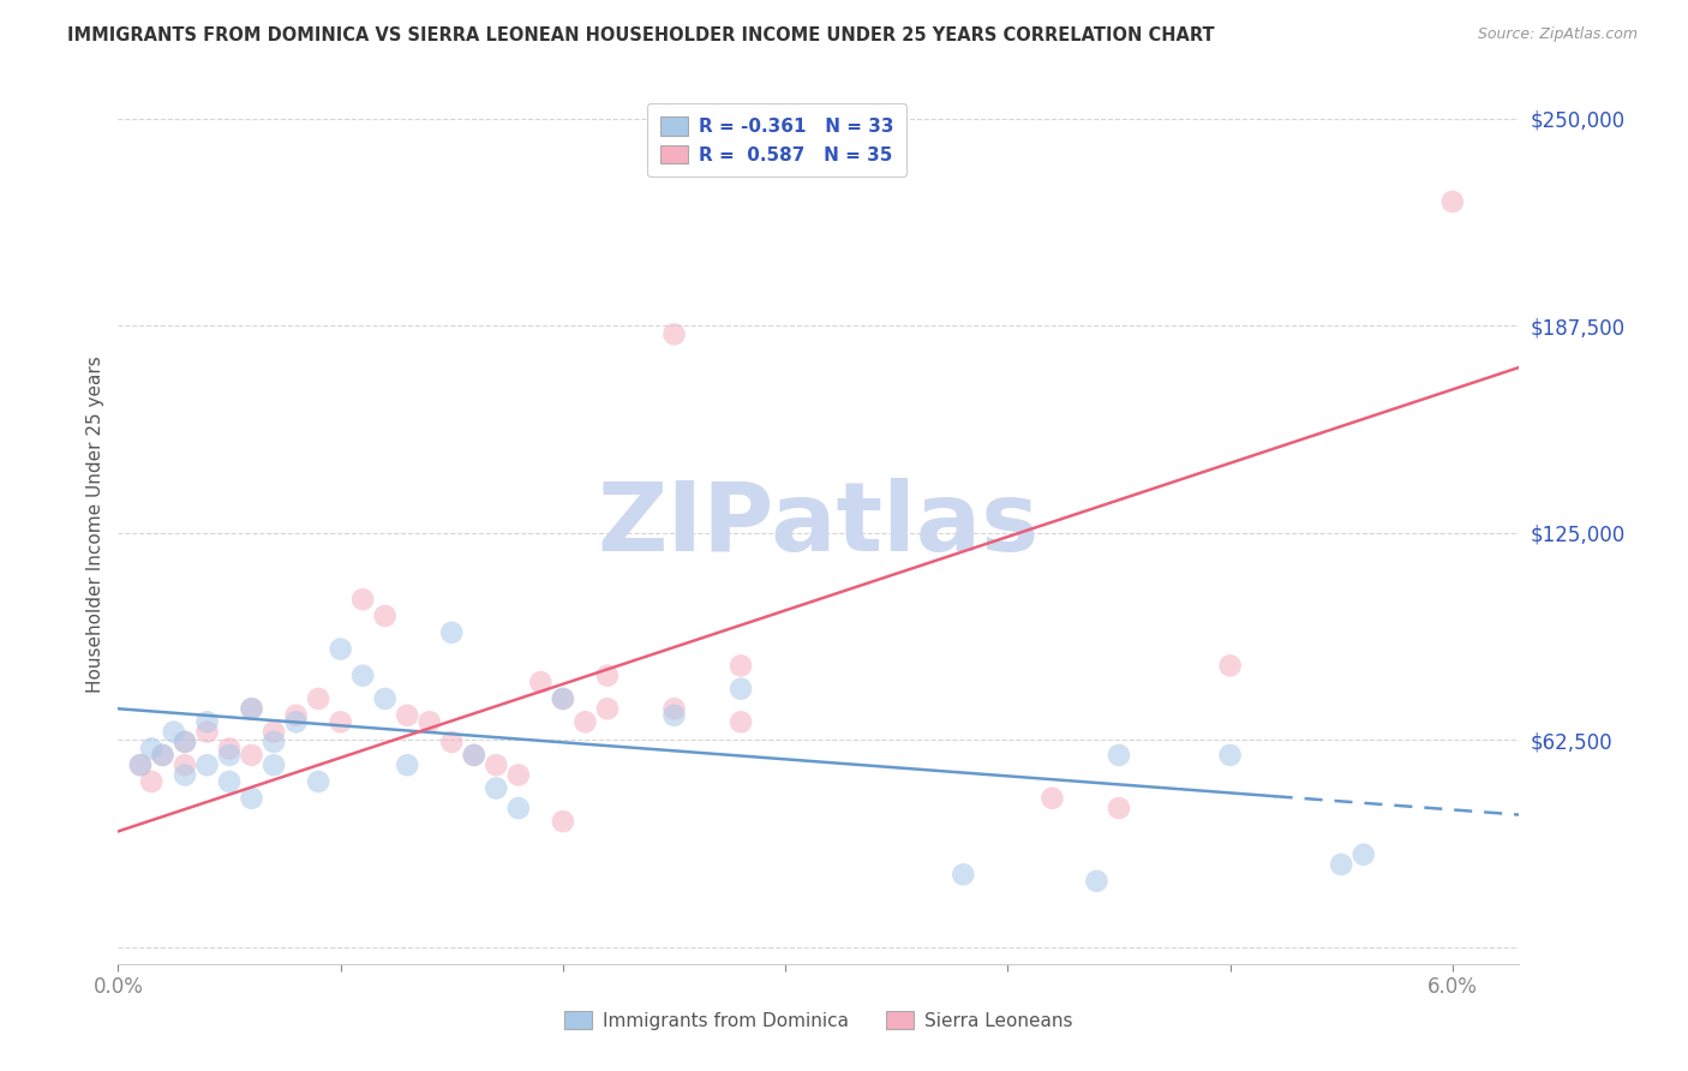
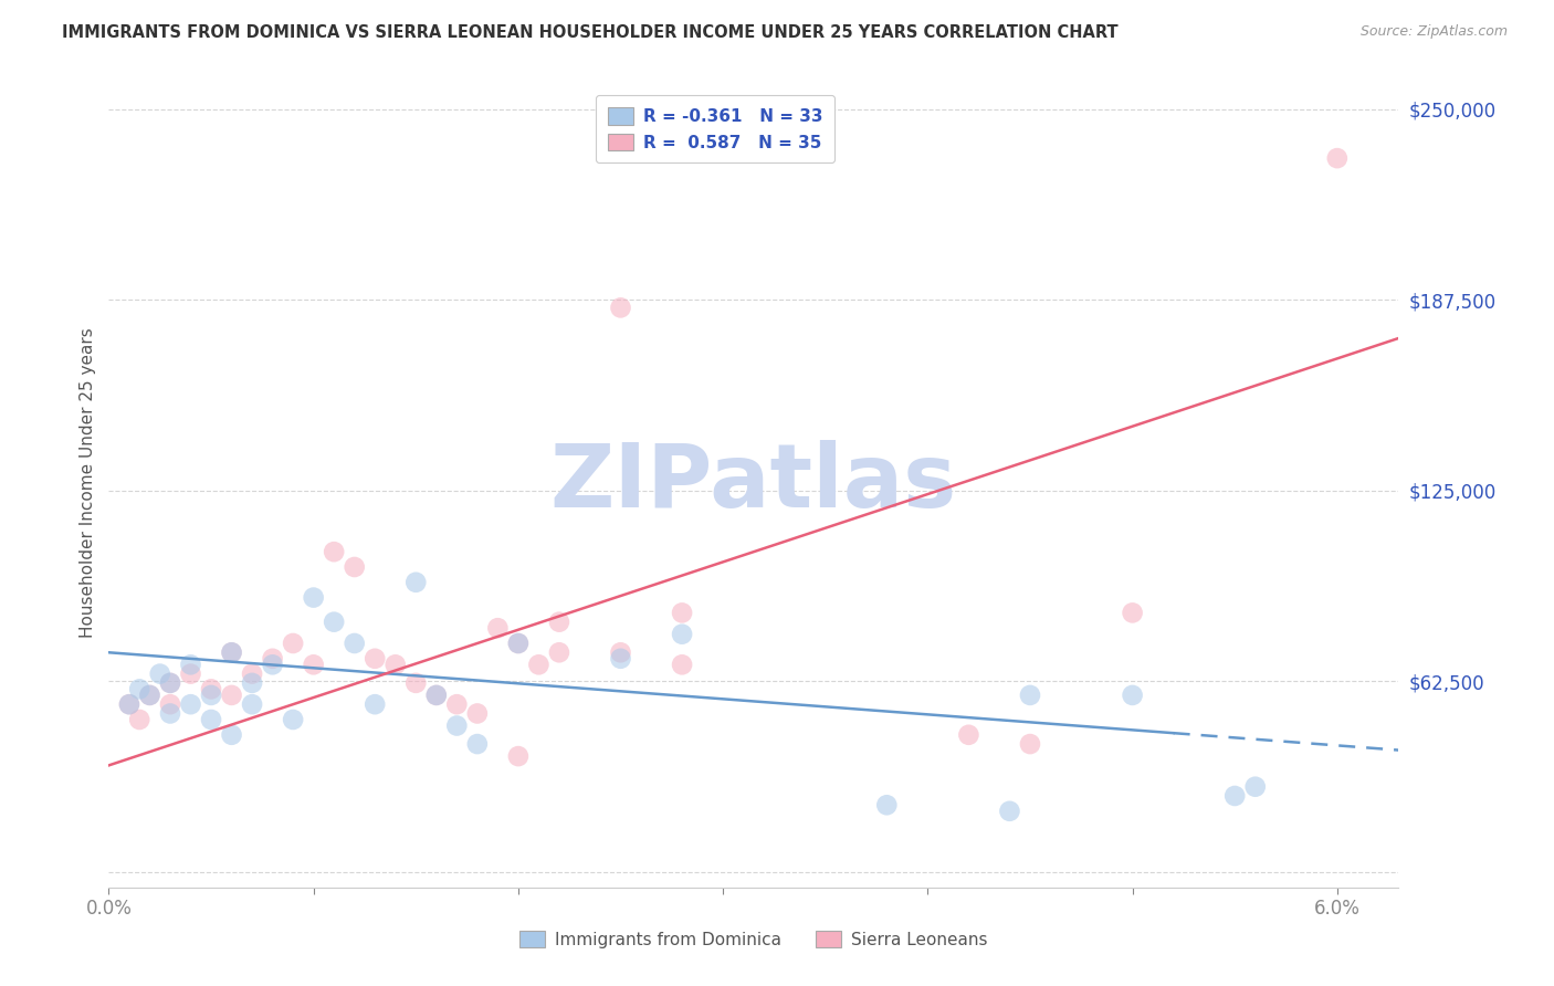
Sierra Leoneans/6.0%: $225,000 -> $234,000
